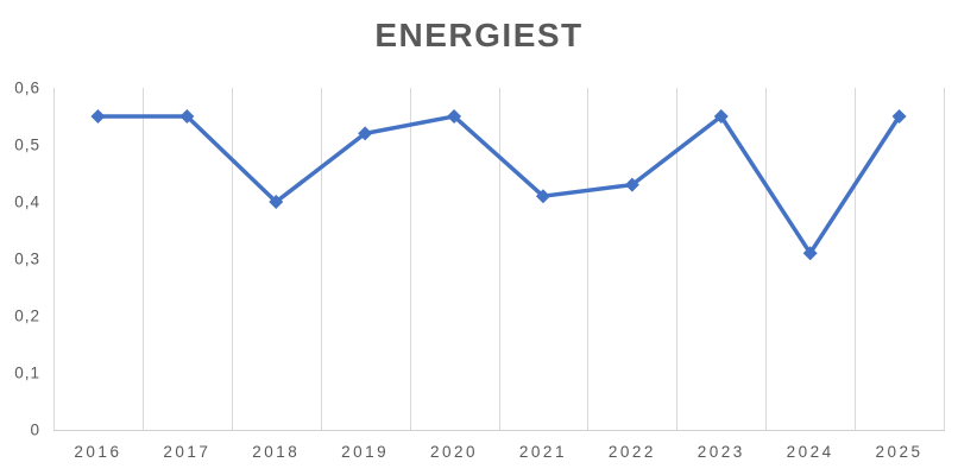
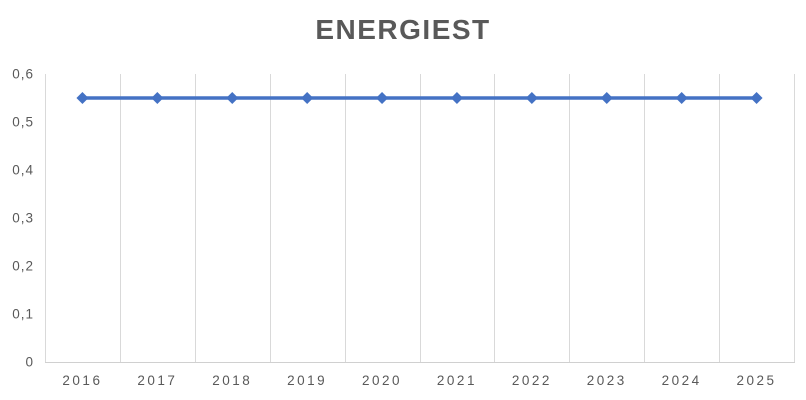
2018: 0,40 -> 0,55
2019: 0,52 -> 0,55
2021: 0,41 -> 0,55
2022: 0,43 -> 0,55
2024: 0,31 -> 0,55
